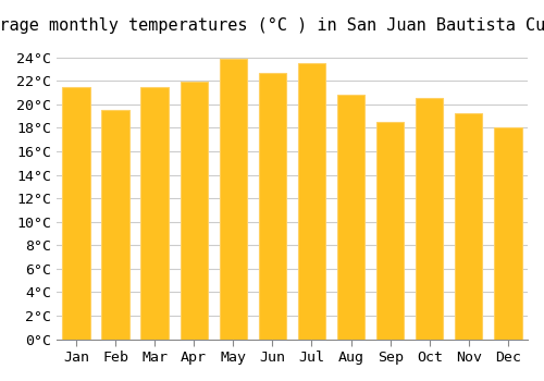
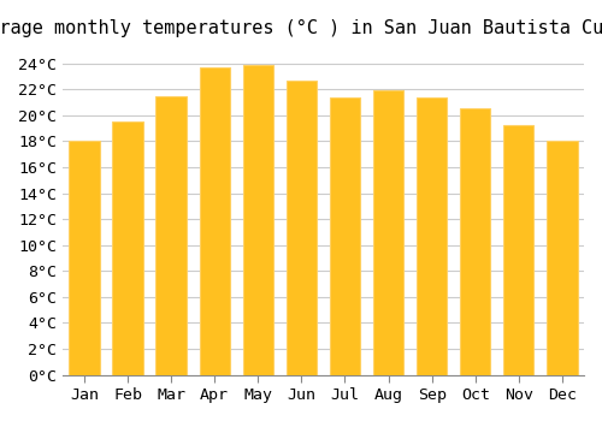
Jan: 21.5°C -> 18.0°C
Apr: 21.9°C -> 23.7°C
Jul: 23.5°C -> 21.4°C
Aug: 20.8°C -> 21.9°C
Sep: 18.5°C -> 21.4°C
